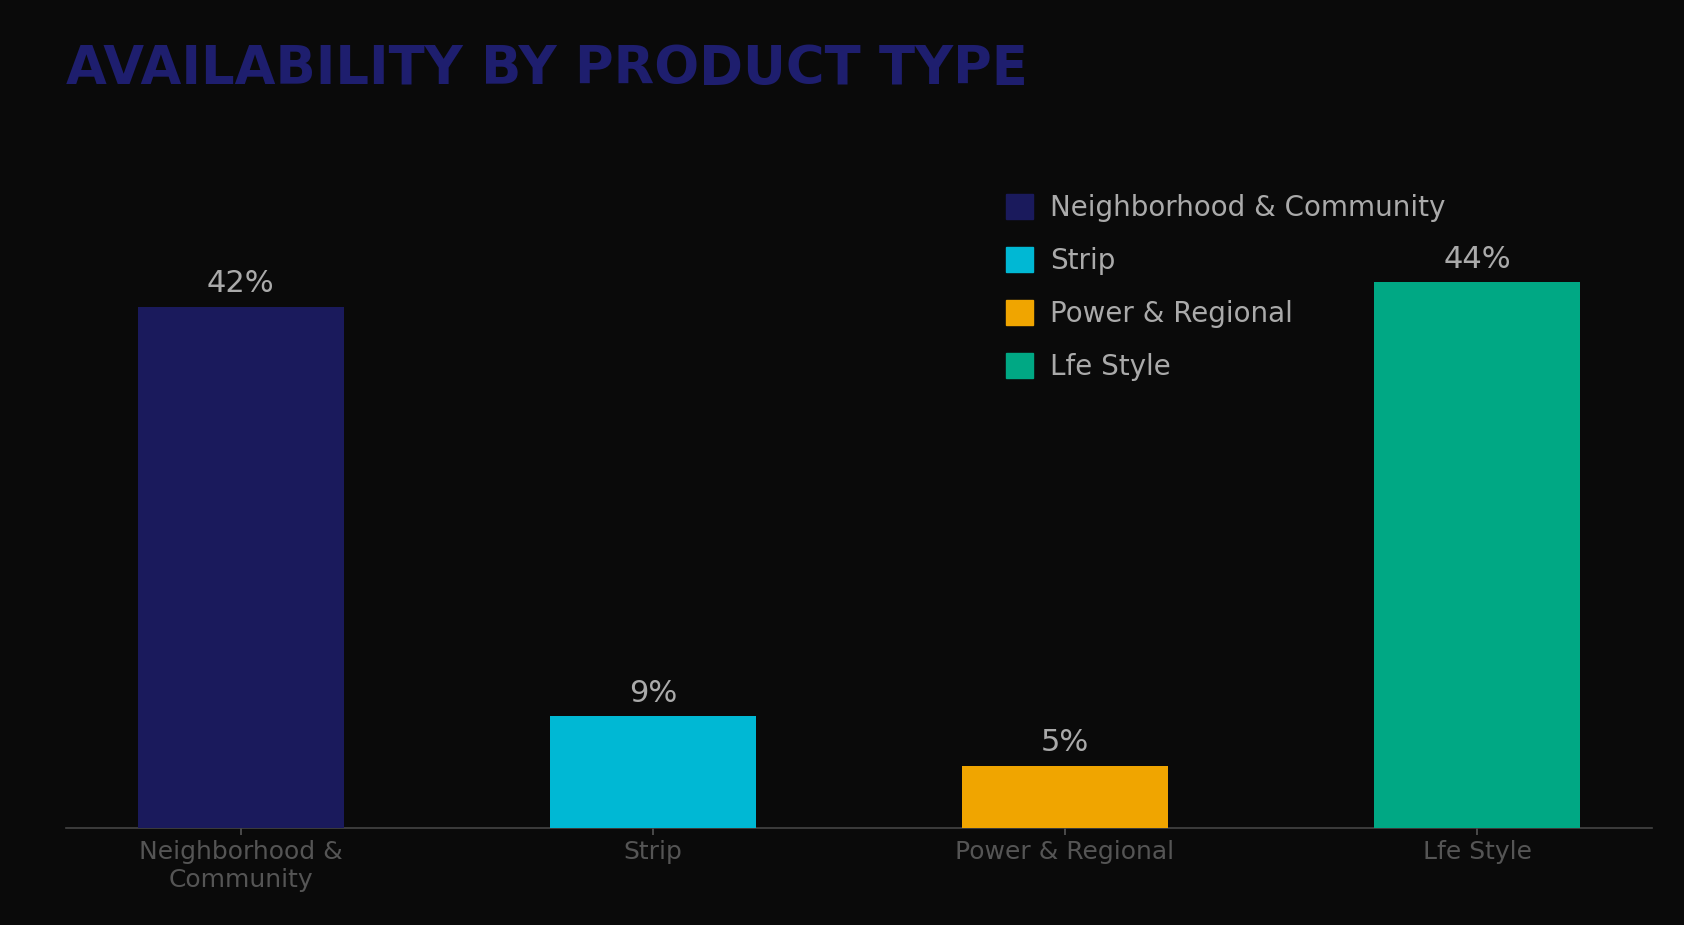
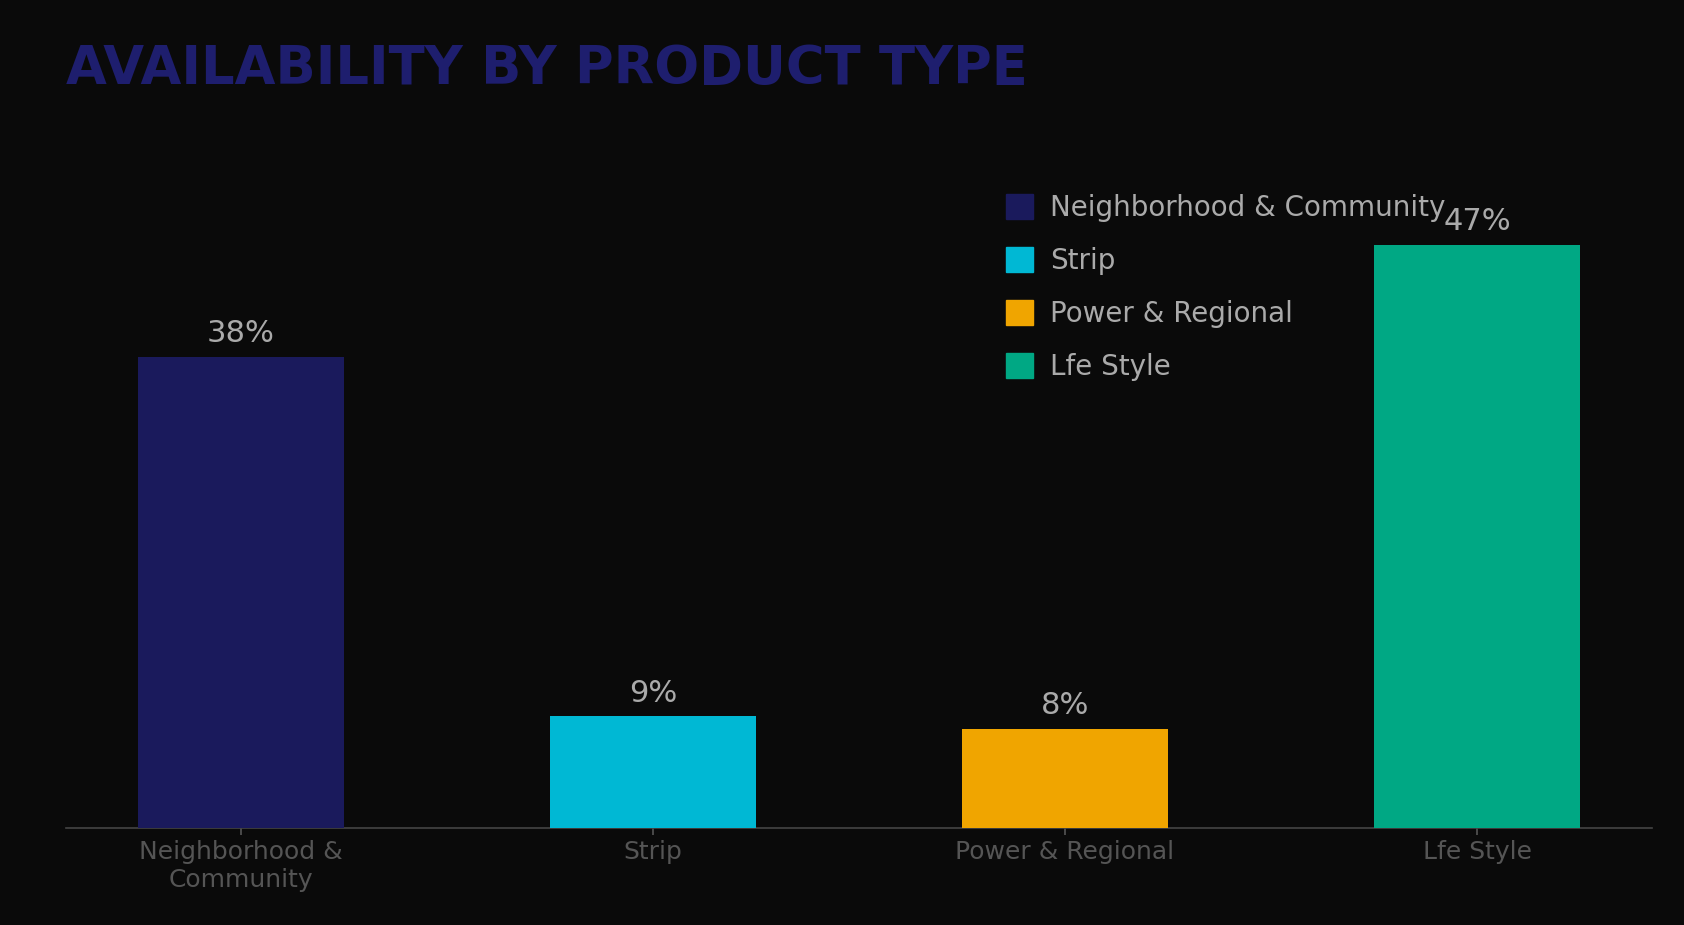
Neighborhood & Community: 42% -> 38%
Power & Regional: 5% -> 8%
Lfe Style: 44% -> 47%
